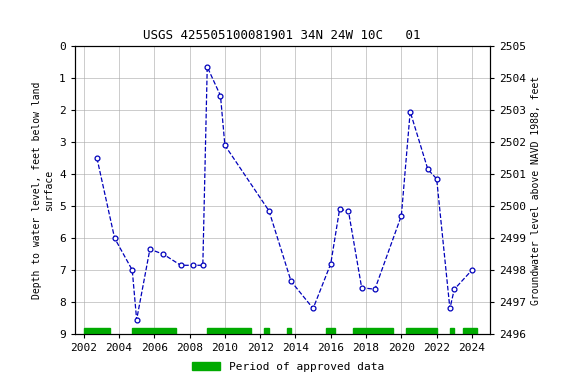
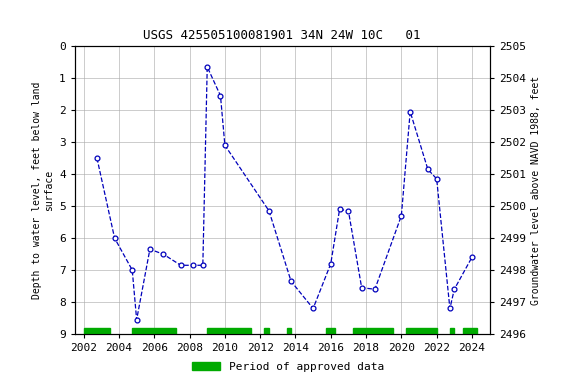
2024: 7.00 -> 6.60
